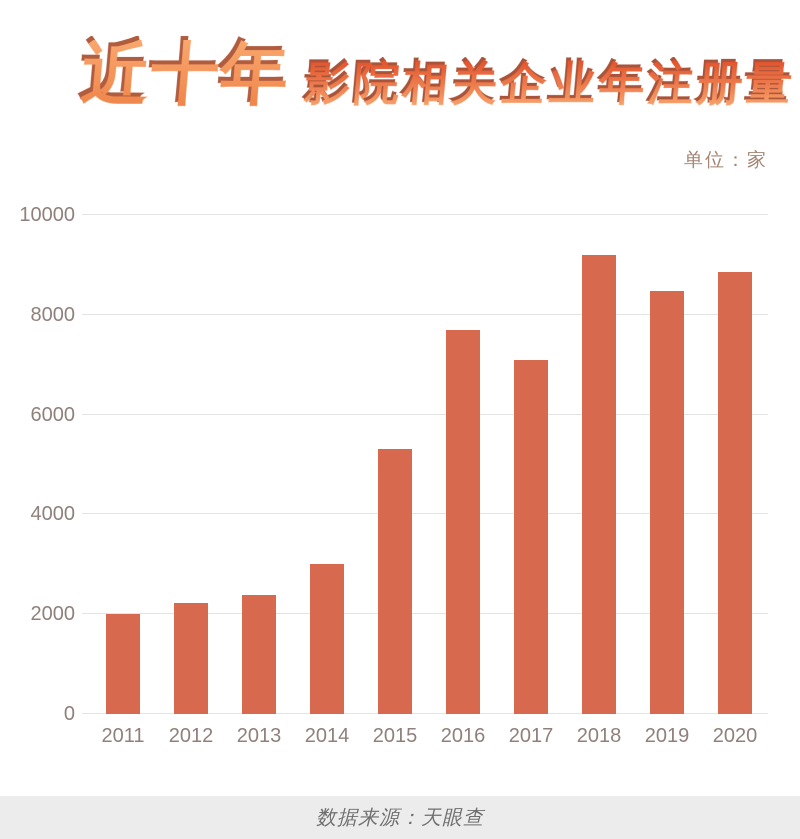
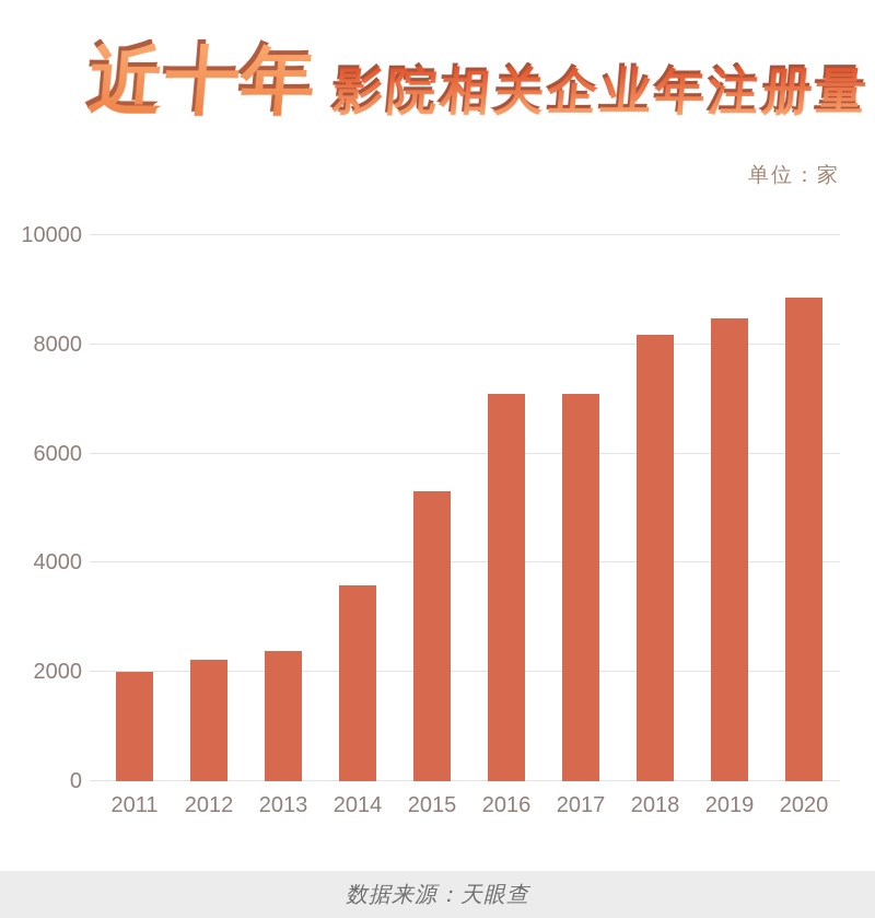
2014: 3000 -> 3600
2016: 7700 -> 7100
2018: 9200 -> 8200
